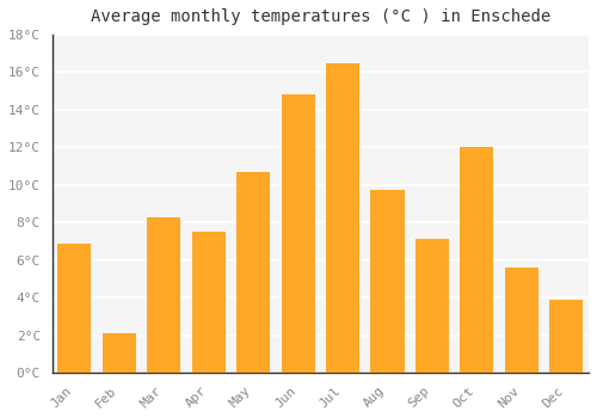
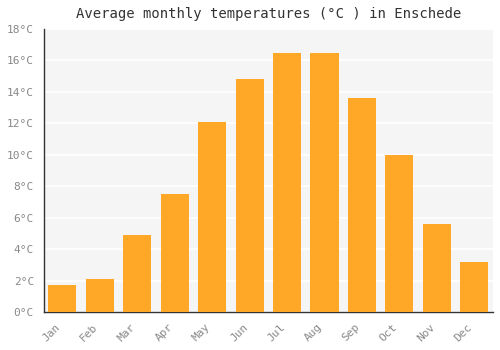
Jan: 6.9°C -> 1.7°C
Mar: 8.3°C -> 4.9°C
May: 10.7°C -> 12.1°C
Aug: 9.7°C -> 16.5°C
Sep: 7.1°C -> 13.6°C
Oct: 12.0°C -> 10.0°C
Dec: 3.9°C -> 3.2°C
